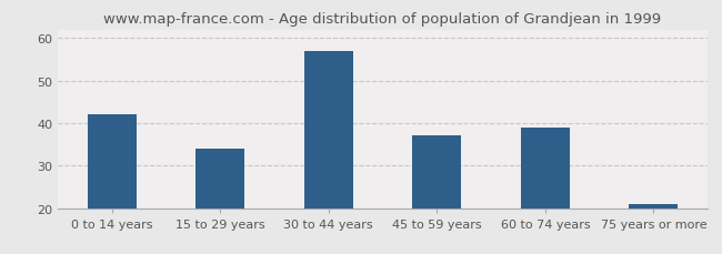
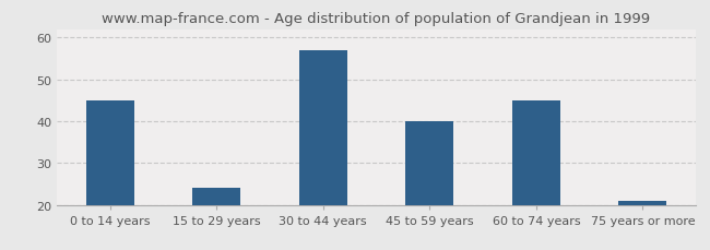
0 to 14 years: 42 -> 45
15 to 29 years: 34 -> 24
45 to 59 years: 37 -> 40
60 to 74 years: 39 -> 45
